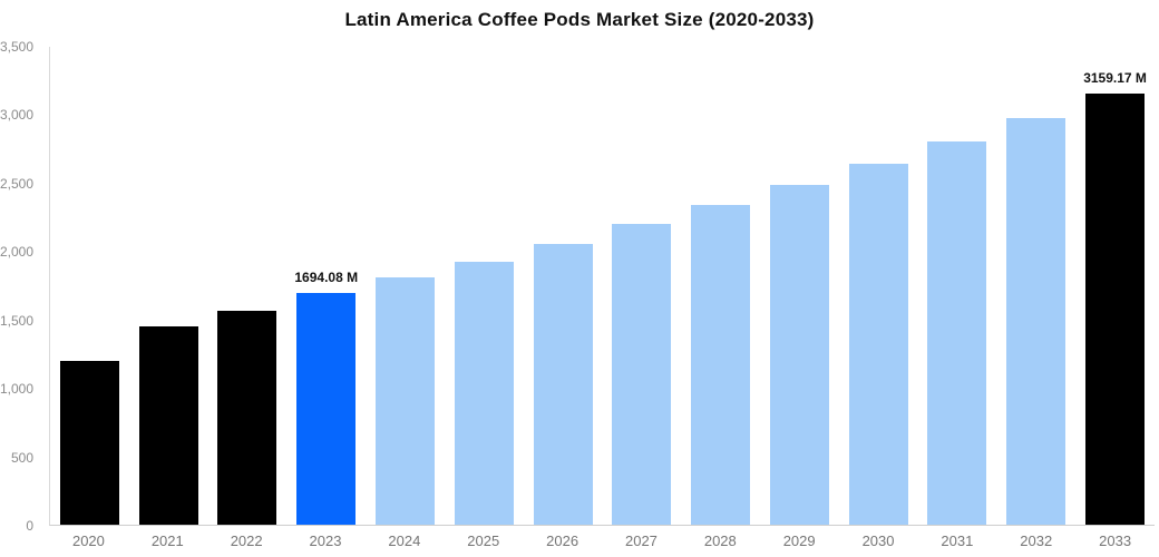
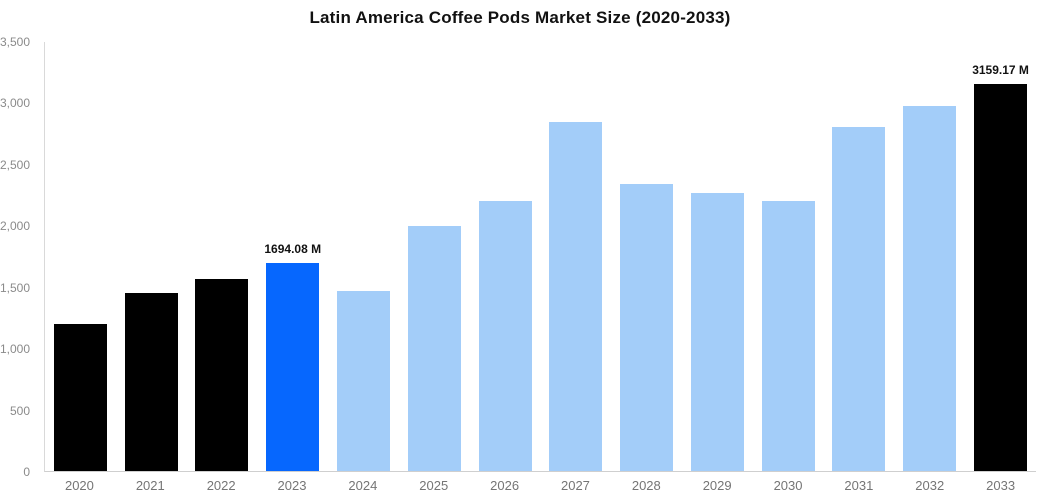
2024: 1810 -> 1470
2025: 1920 -> 2000
2026: 2060 -> 2200
2027: 2200 -> 2850
2029: 2490 -> 2270
2030: 2640 -> 2200
